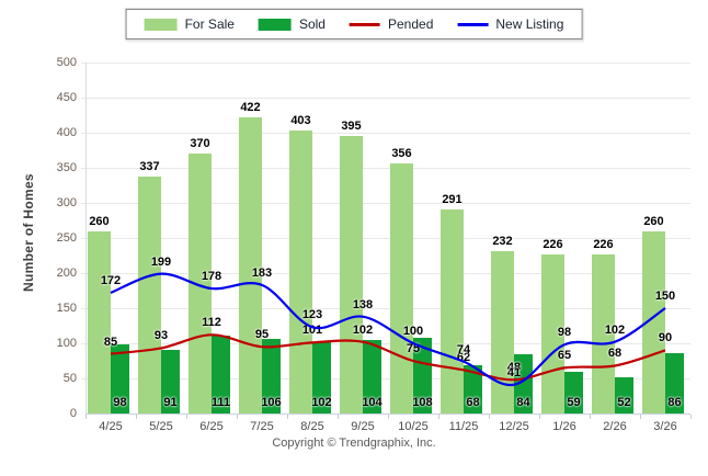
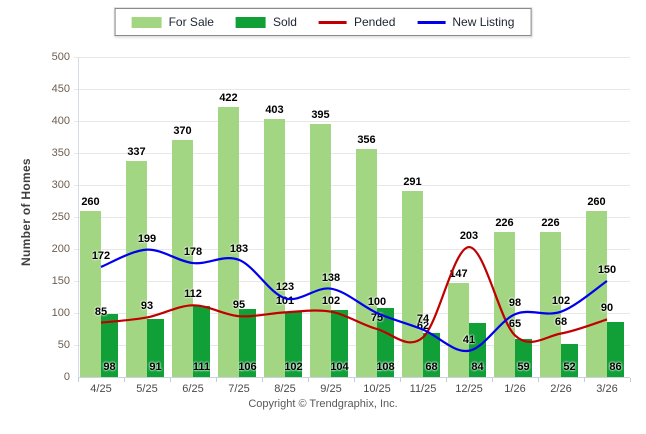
For Sale/12/25: 232 -> 147
Pended/12/25: 48 -> 203
